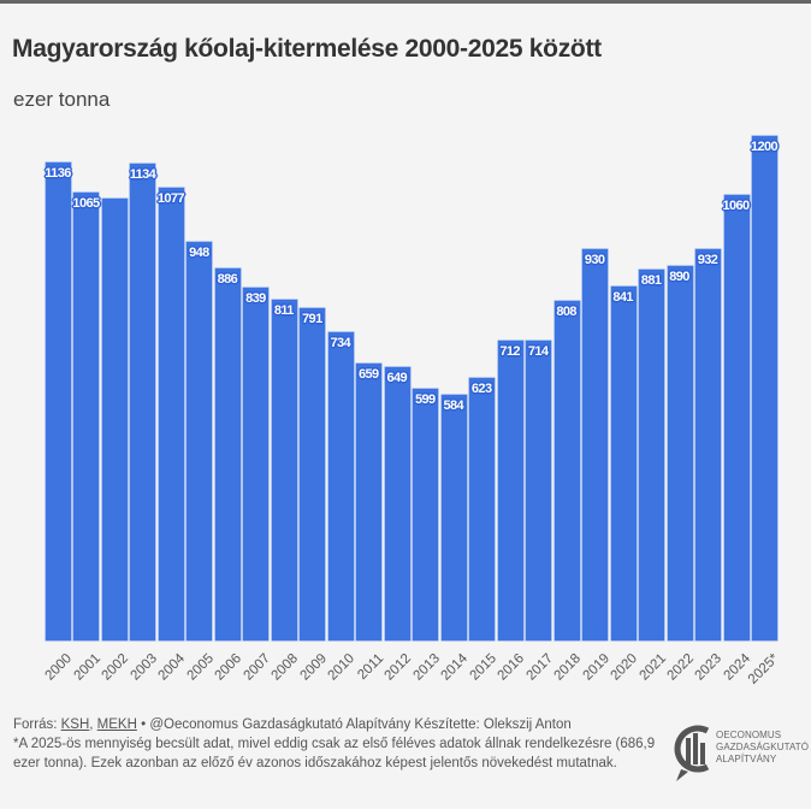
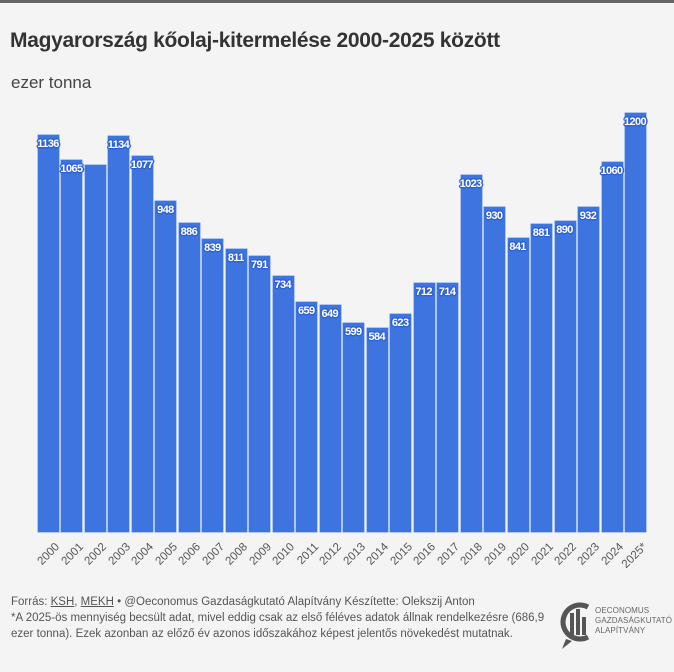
2018: 808 -> 1023
